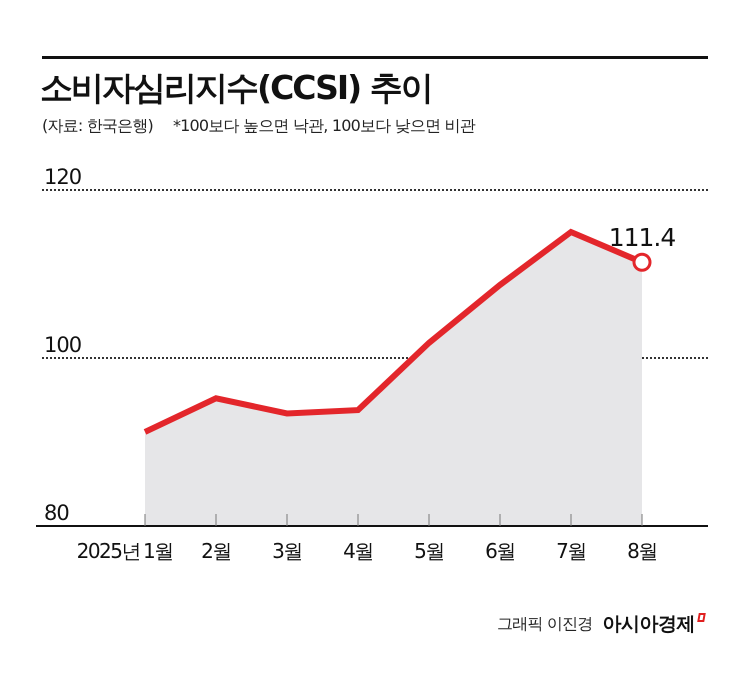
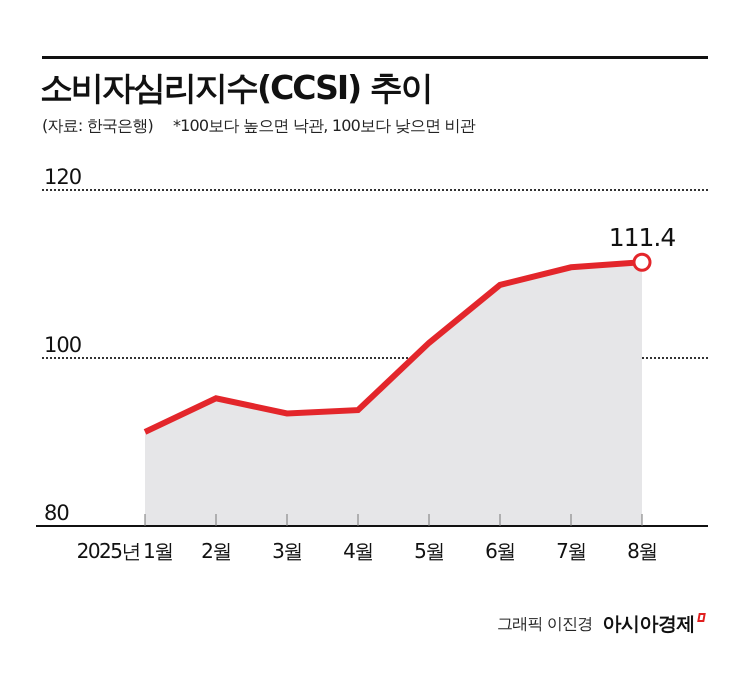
7월: 115 -> 111
